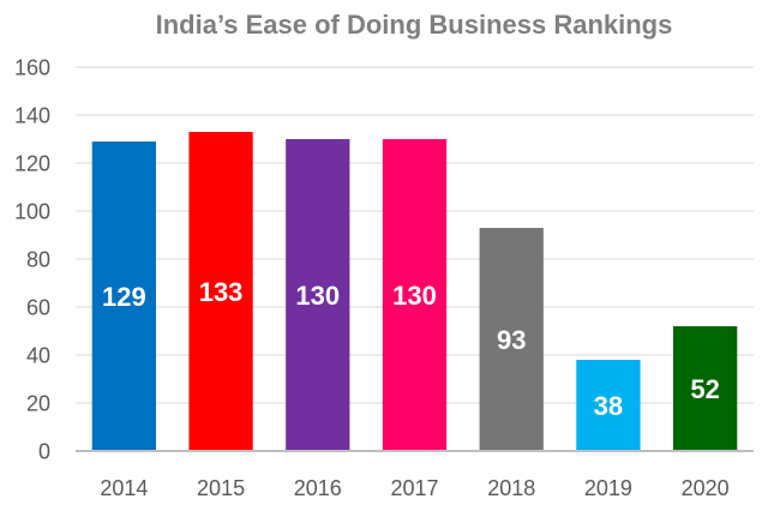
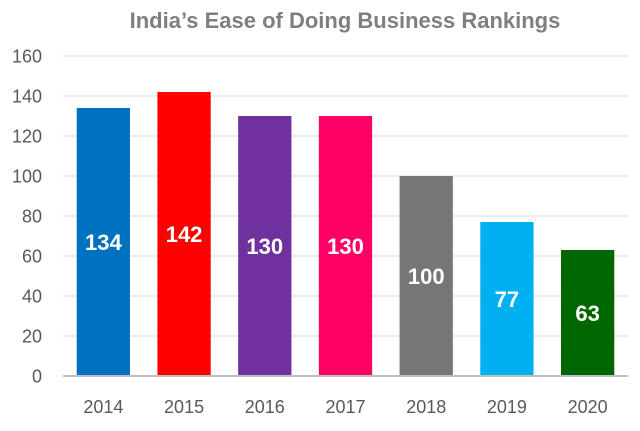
2014: 129 -> 134
2015: 133 -> 142
2018: 93 -> 100
2019: 38 -> 77
2020: 52 -> 63
